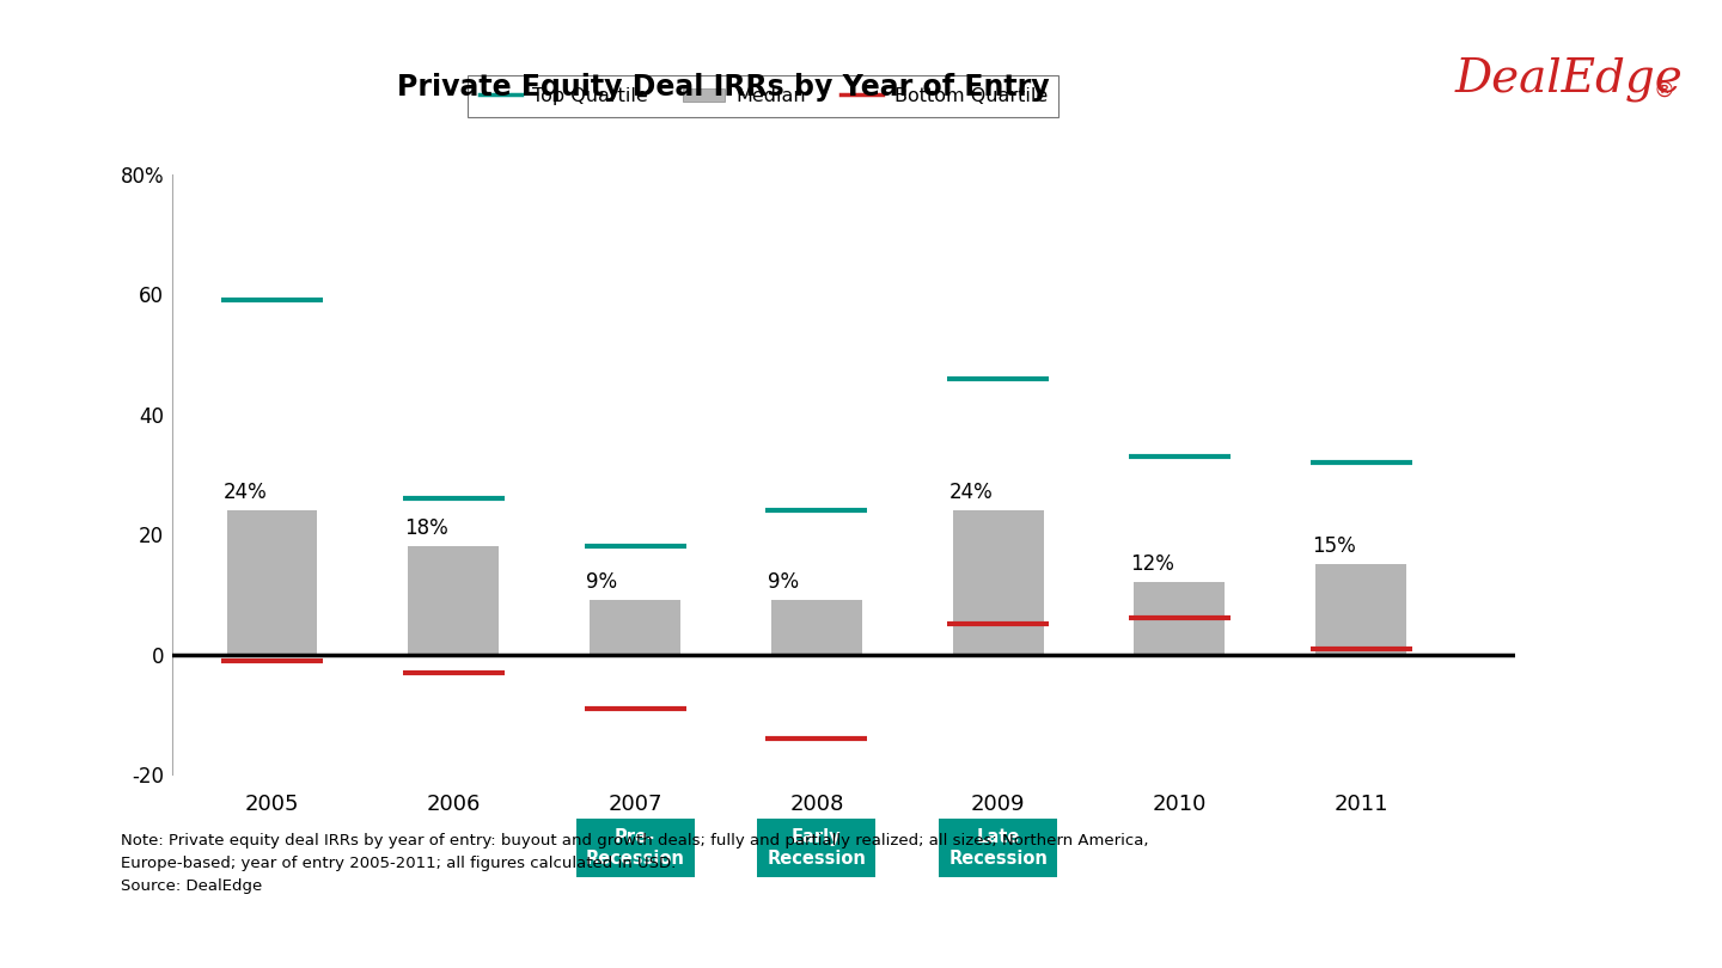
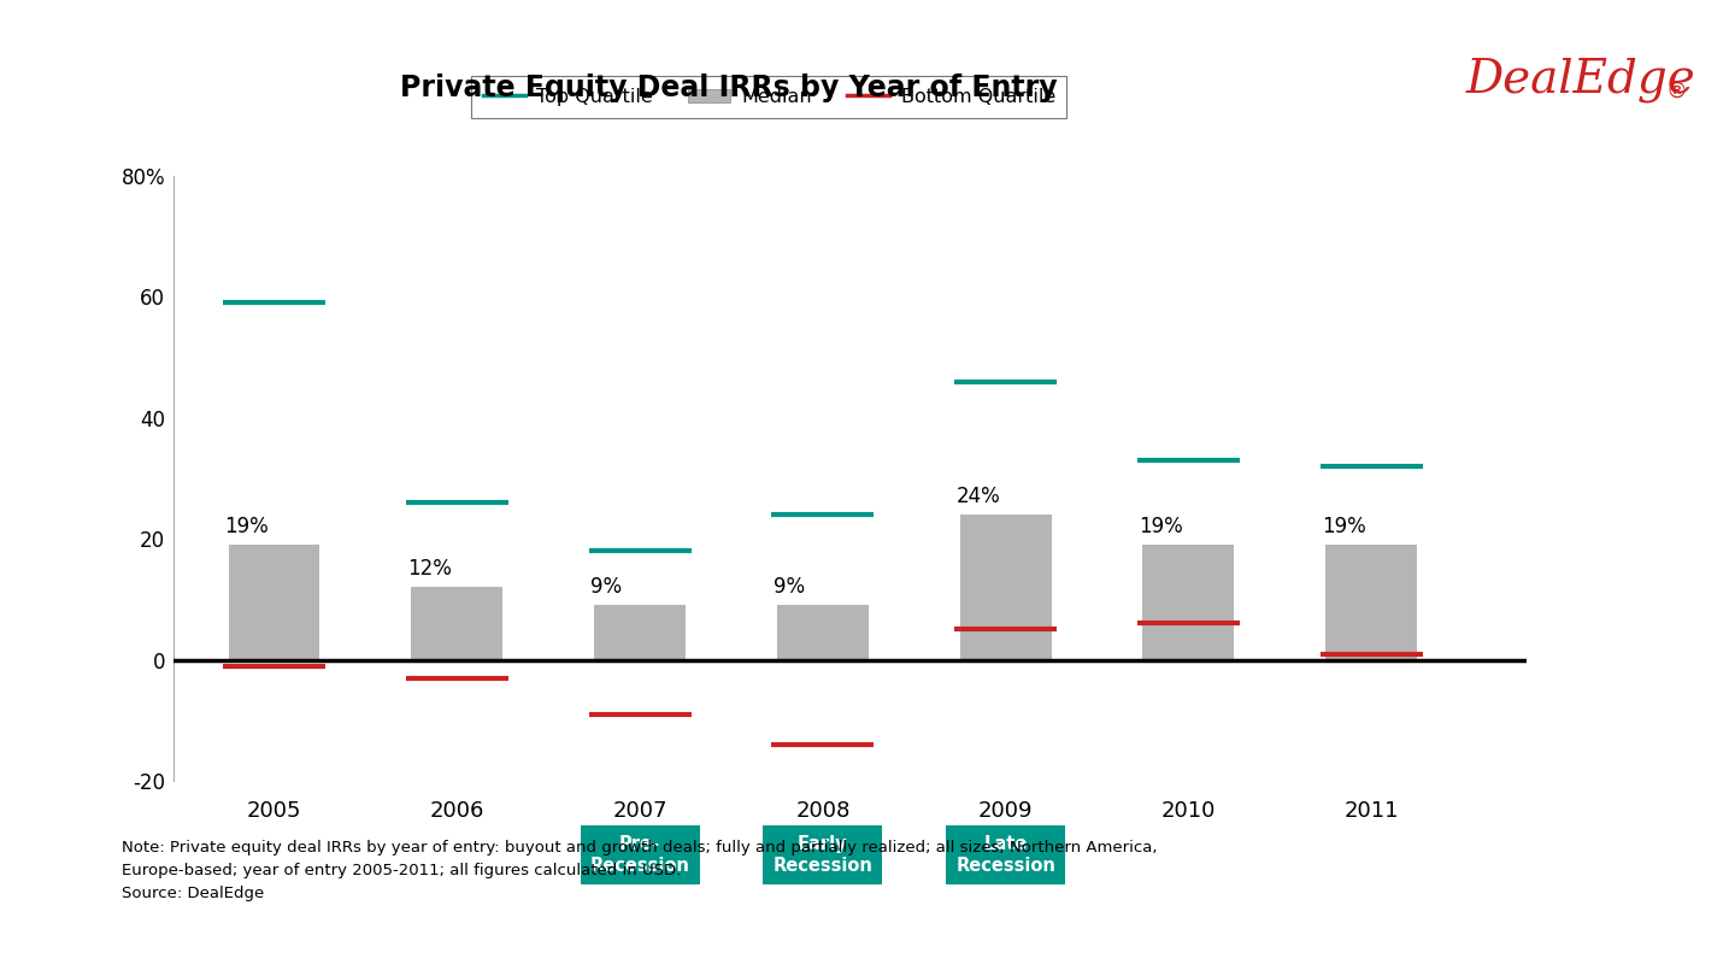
2005: 24% -> 19%
2006: 18% -> 12%
2010: 12% -> 19%
2011: 15% -> 19%
